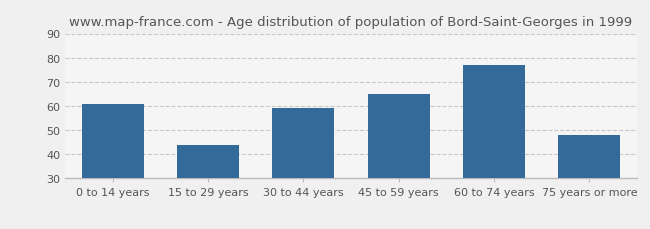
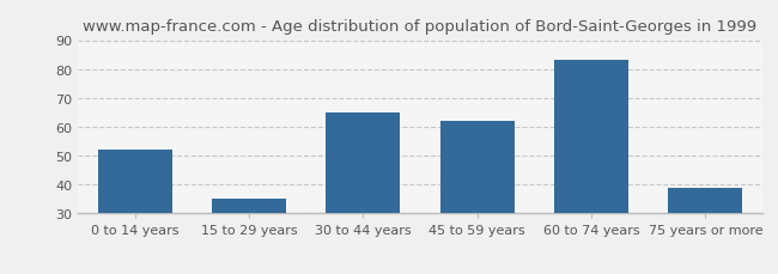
0 to 14 years: 61 -> 52
15 to 29 years: 44 -> 35
30 to 44 years: 59 -> 65
45 to 59 years: 65 -> 62
60 to 74 years: 77 -> 83
75 years or more: 48 -> 39
